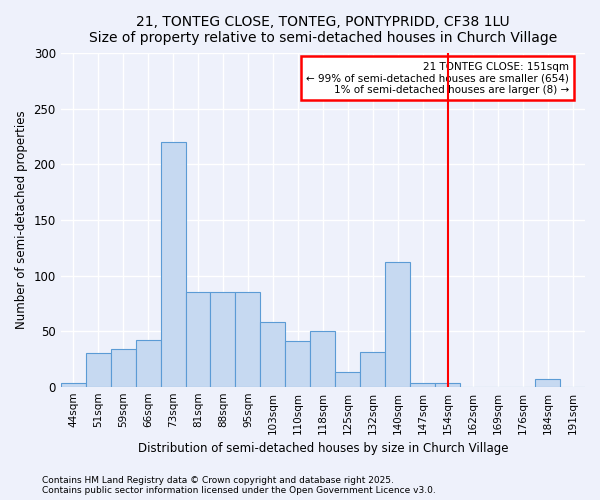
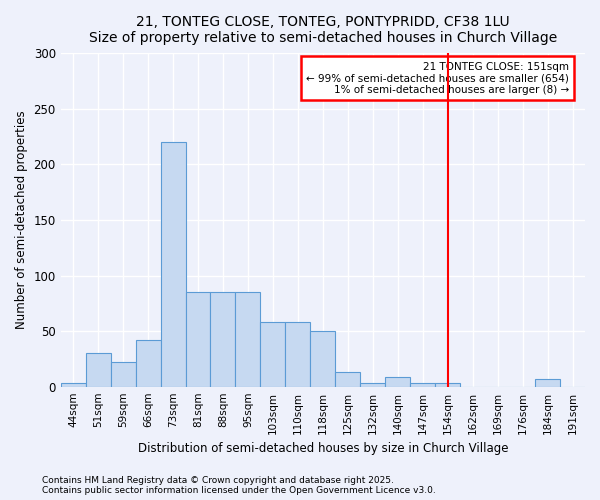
59sqm: 34 -> 22
110sqm: 41 -> 58
132sqm: 31 -> 3
140sqm: 112 -> 9
